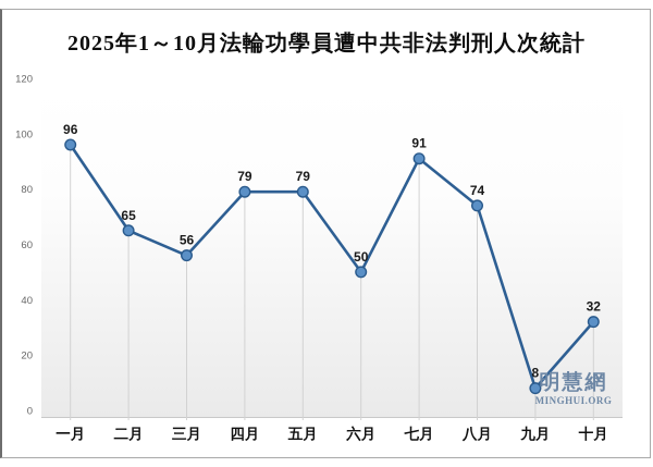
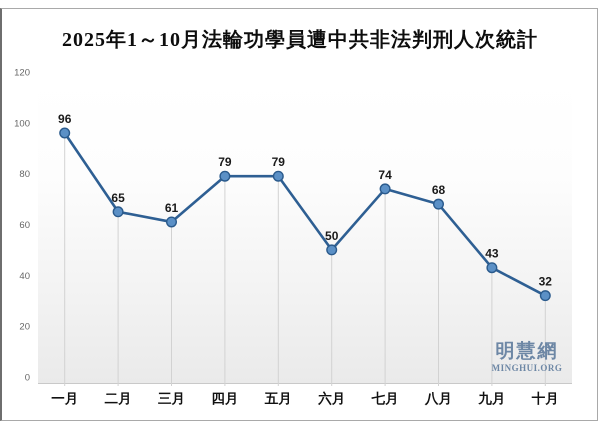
三月: 56 -> 61
七月: 91 -> 74
八月: 74 -> 68
九月: 8 -> 43
